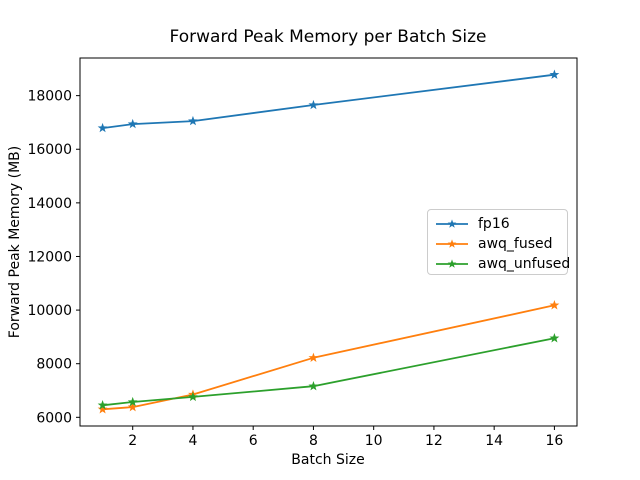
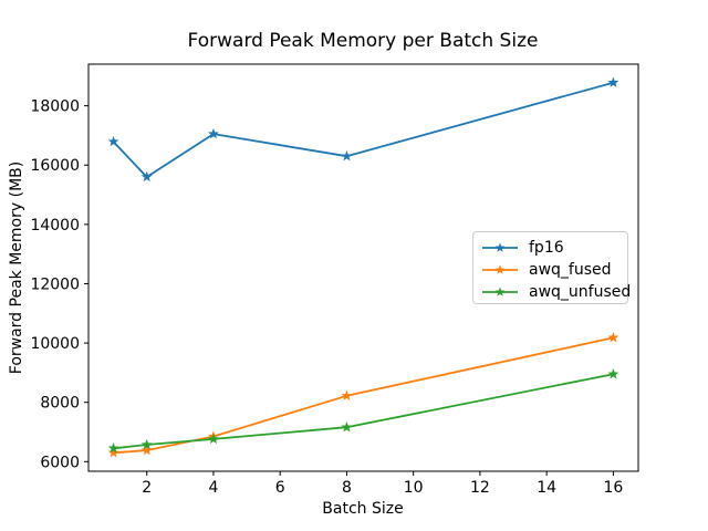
fp16/2: 16900 -> 15600
fp16/8: 17600 -> 16300
